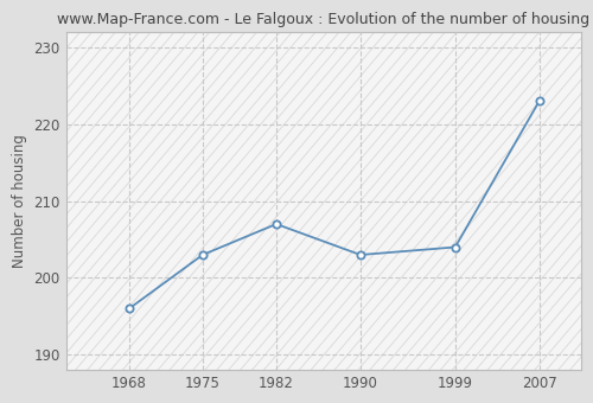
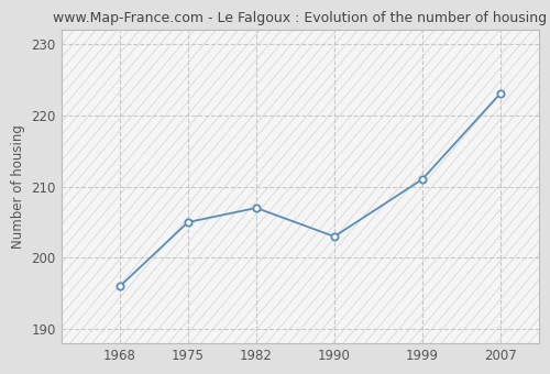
1975: 203 -> 205
1999: 204 -> 211
